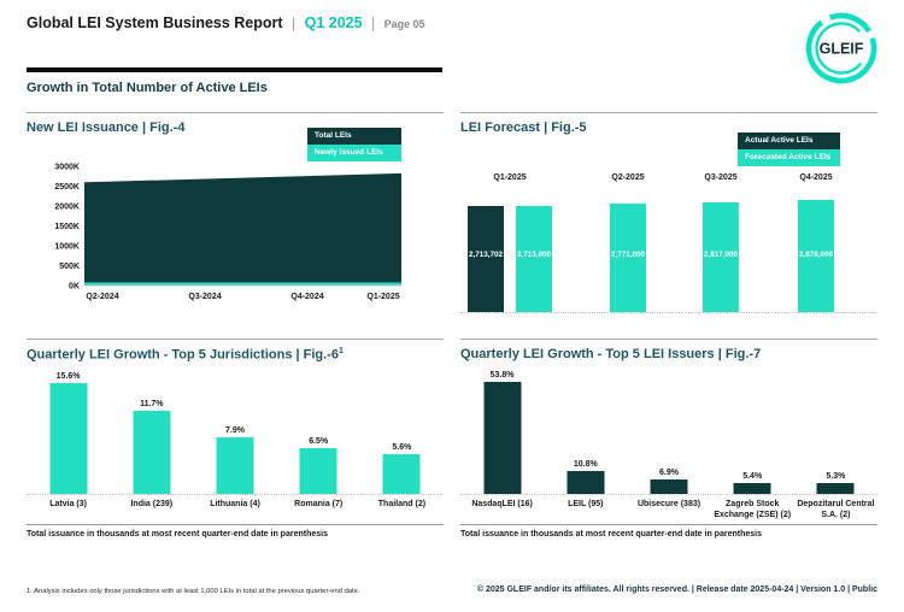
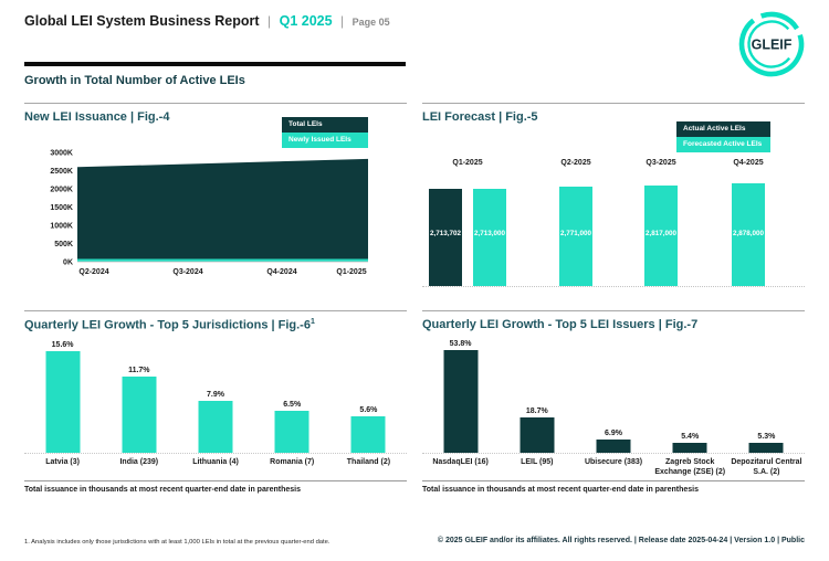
Quarterly LEI Growth - Top 5 LEI Issuers | Fig.-7/LEIL (95): 10.8% -> 18.7%
